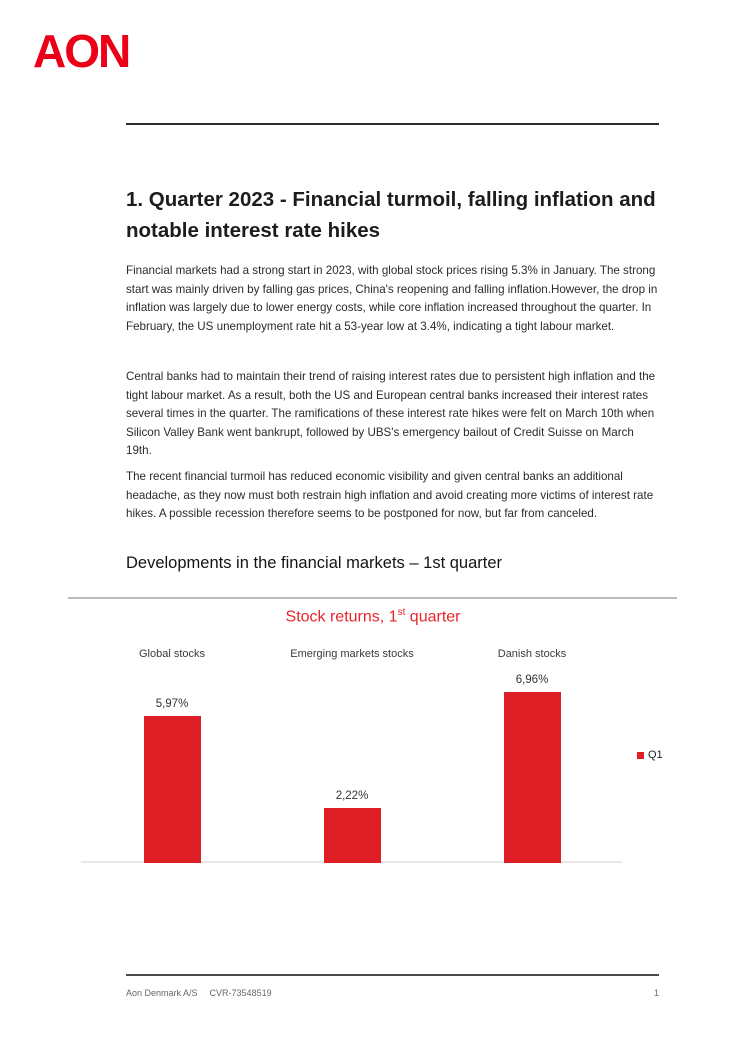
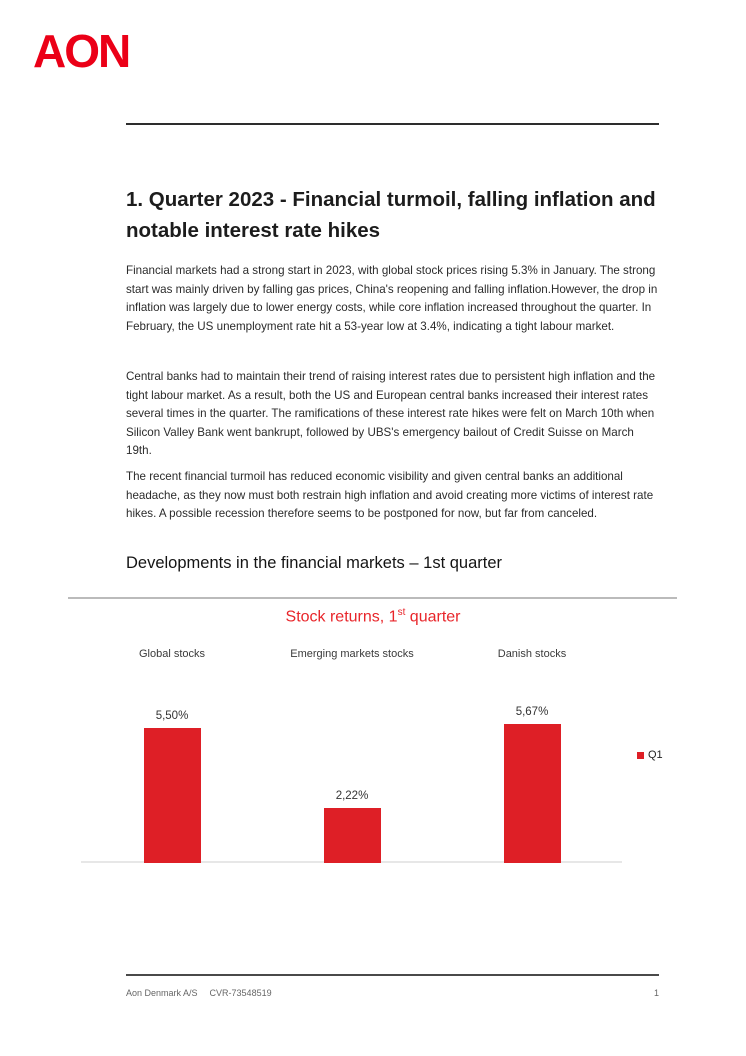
Global stocks: 5,97% -> 5,50%
Danish stocks: 6,96% -> 5,67%
